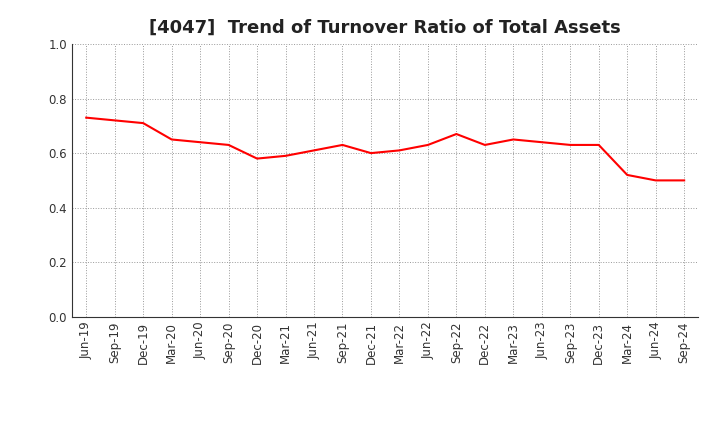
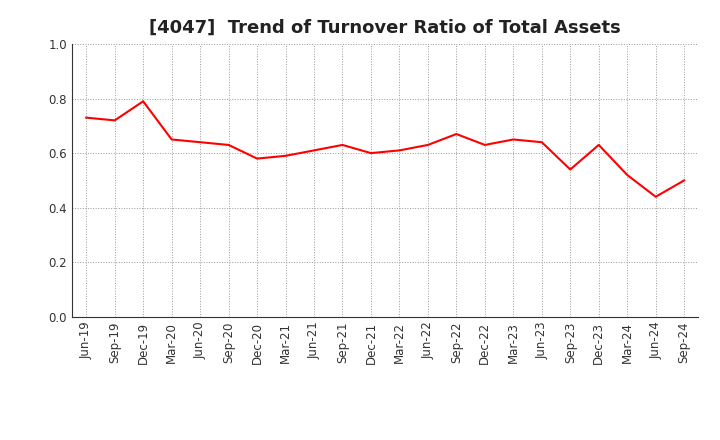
Dec-19: 0.71 -> 0.79
Sep-23: 0.63 -> 0.54
Jun-24: 0.50 -> 0.44
